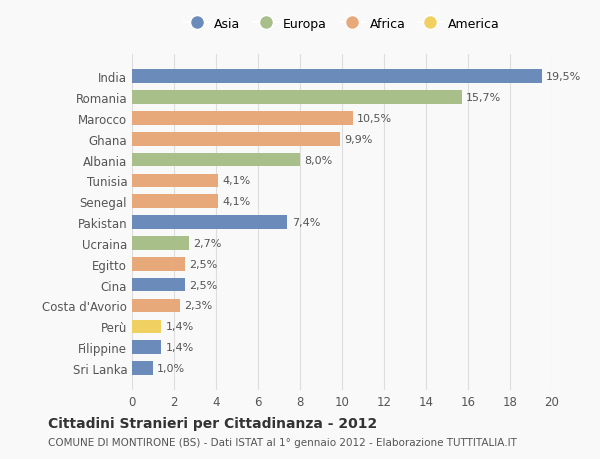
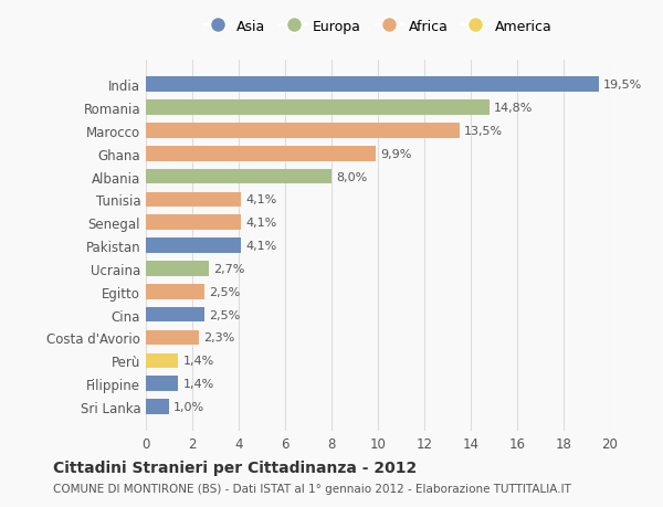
Romania: 15,7% -> 14,8%
Marocco: 10,5% -> 13,5%
Pakistan: 7,4% -> 4,1%
